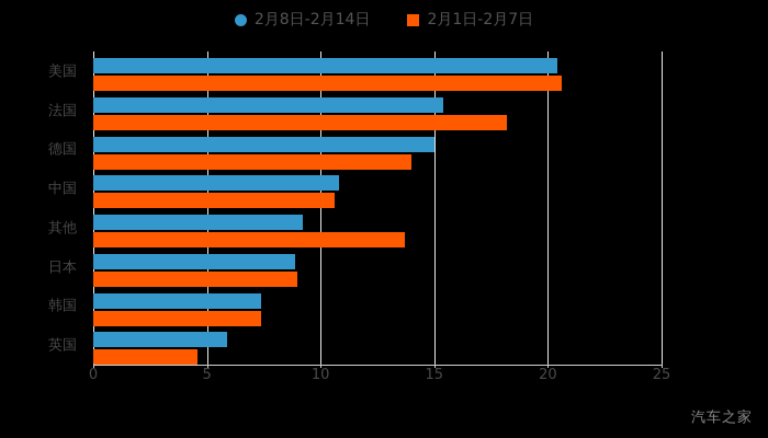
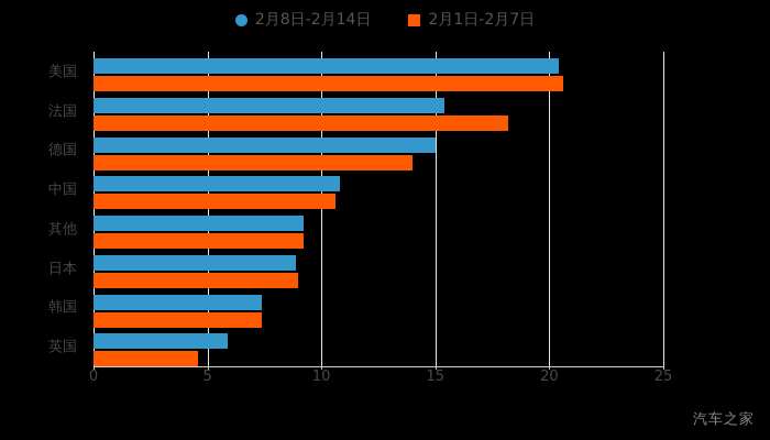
2月1日-2月7日/其他: 13.7 -> 9.2
